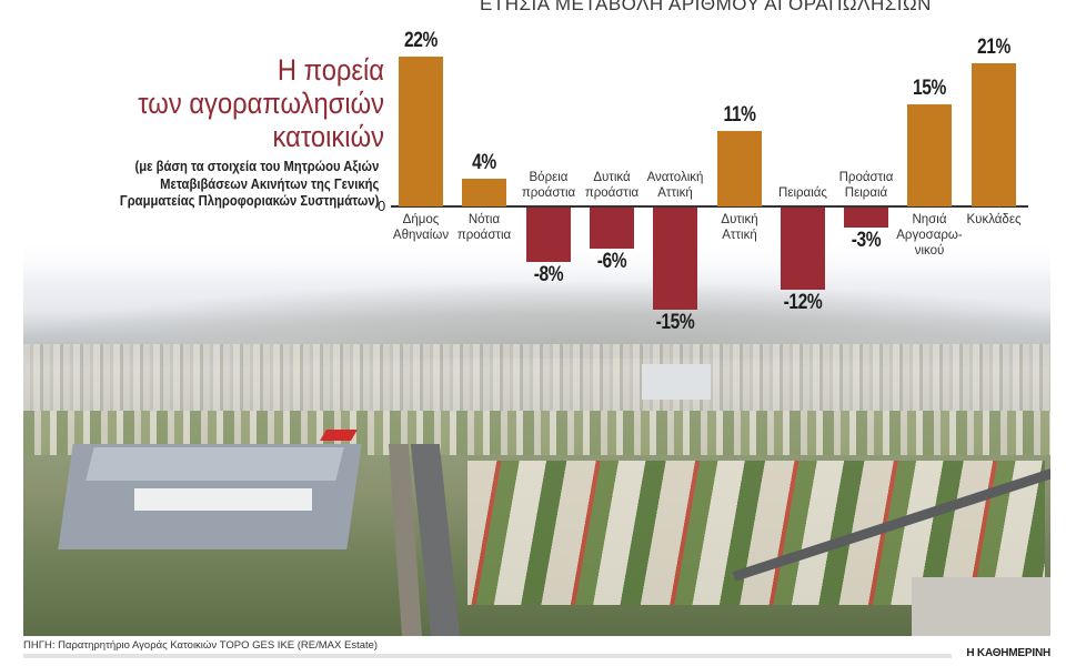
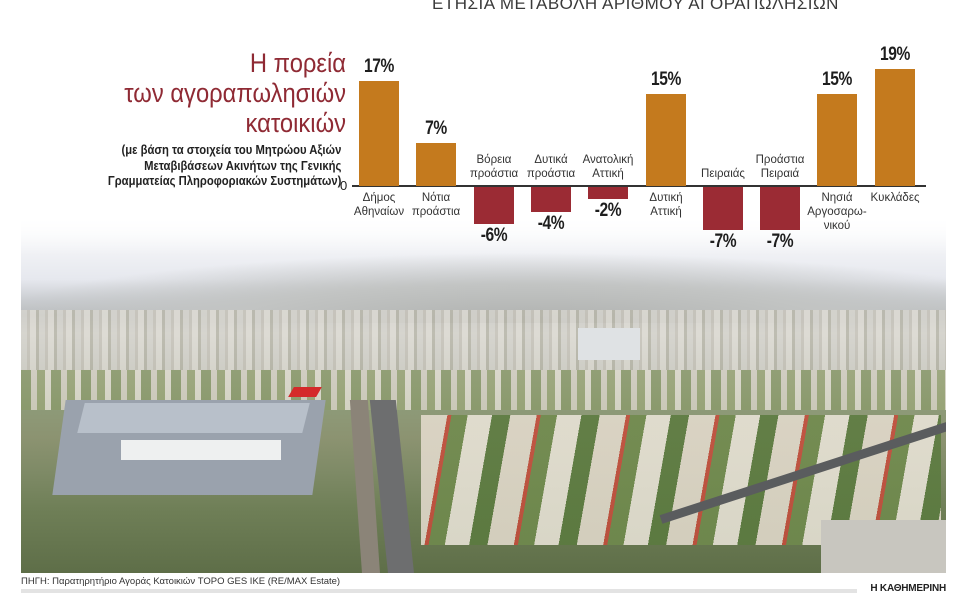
Δήμος Αθηναίων: 22% -> 17%
Νότια προάστια: 4% -> 7%
Βόρεια προάστια: -8% -> -6%
Δυτικά προάστια: -6% -> -4%
Ανατολική Αττική: -15% -> -2%
Δυτική Αττική: 11% -> 15%
Πειραιάς: -12% -> -7%
Προάστια Πειραιά: -3% -> -7%
Κυκλάδες: 21% -> 19%
